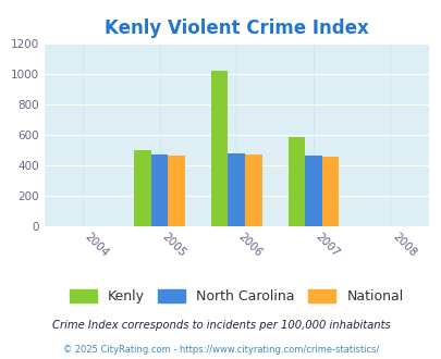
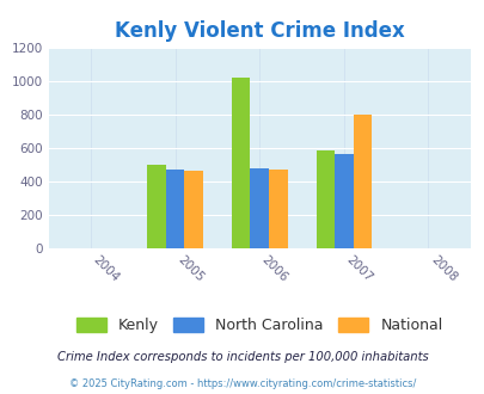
North Carolina/2007: 460 -> 560
National/2007: 460 -> 800
